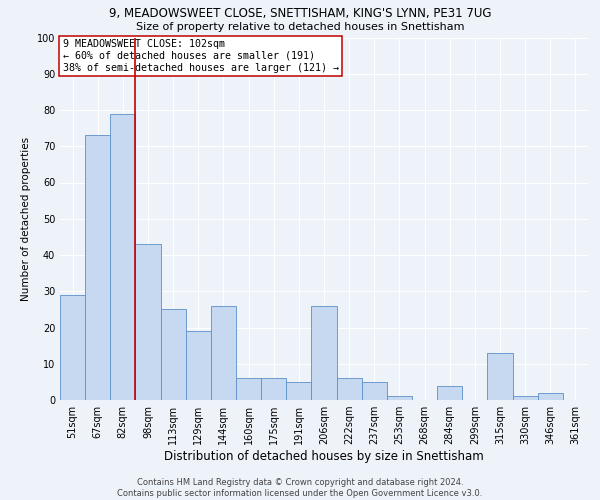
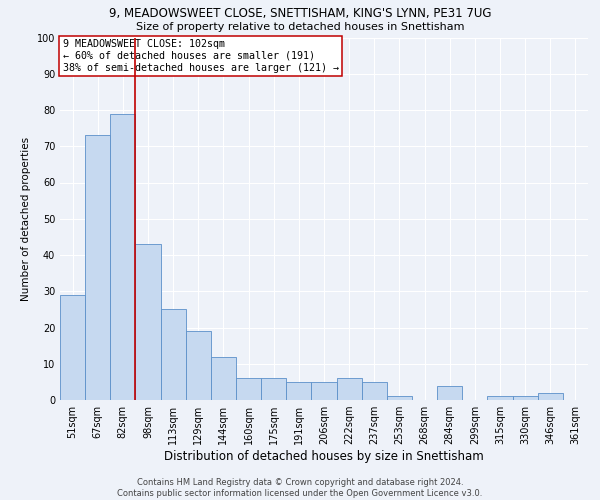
144sqm: 26 -> 12
206sqm: 26 -> 5
315sqm: 13 -> 1
